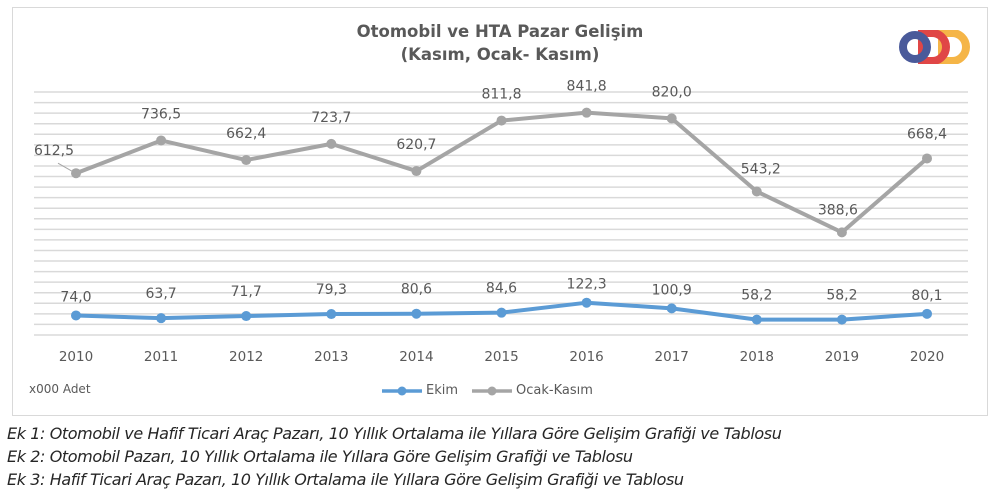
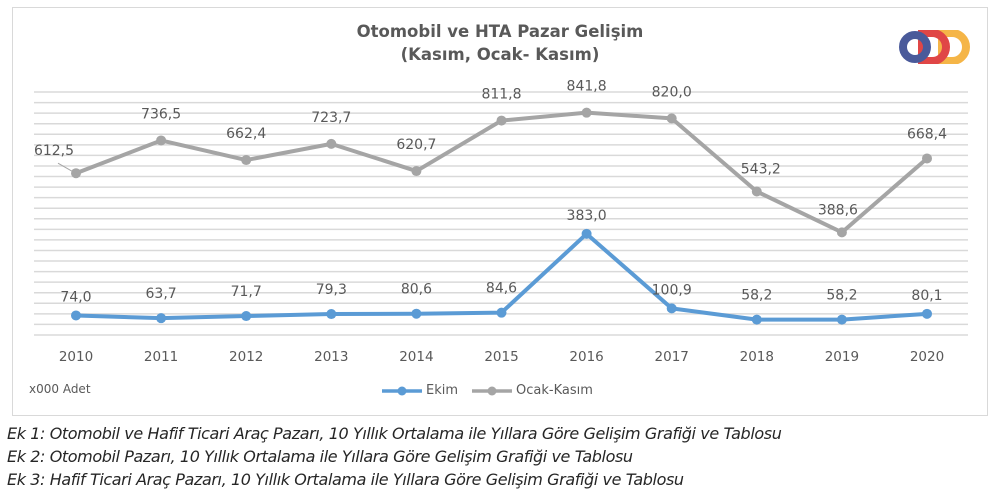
Ekim/2016: 122,3 -> 383,0
